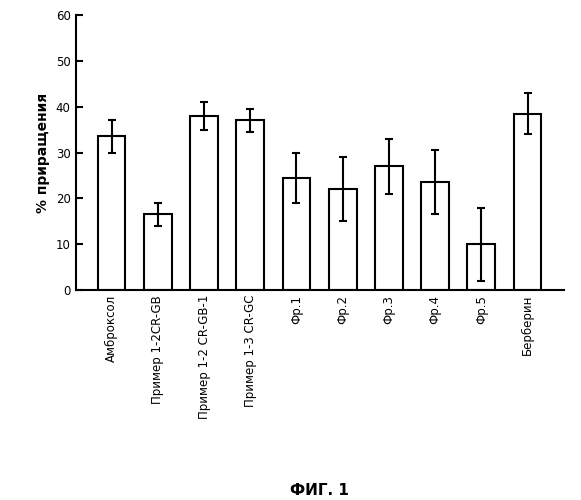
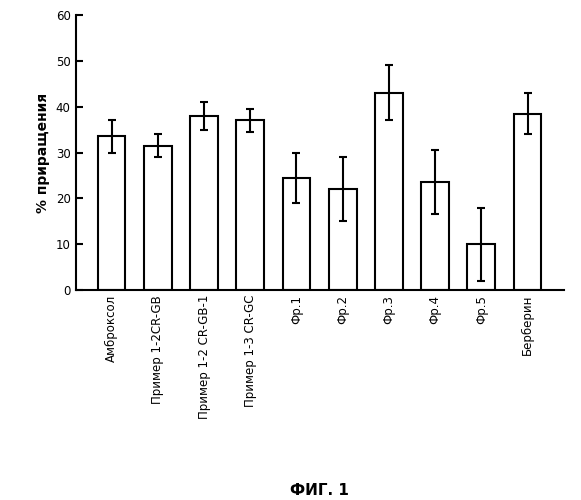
Пример 1-2CR-GB: 16.5 -> 31.5
Фр.3: 27.0 -> 43.0
